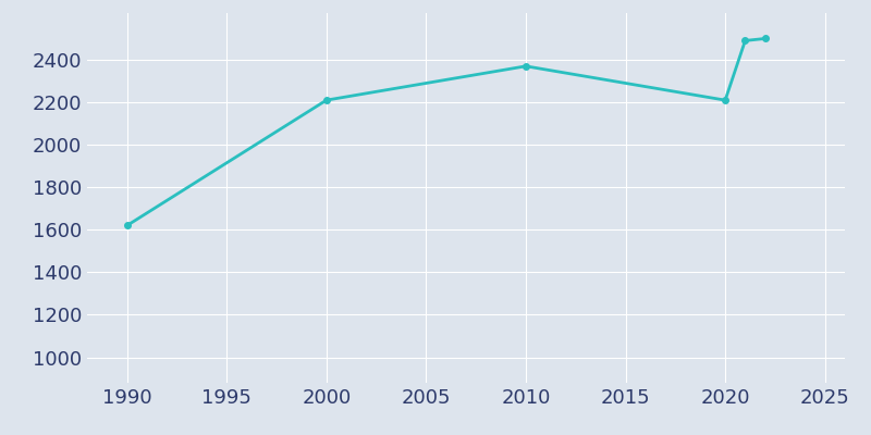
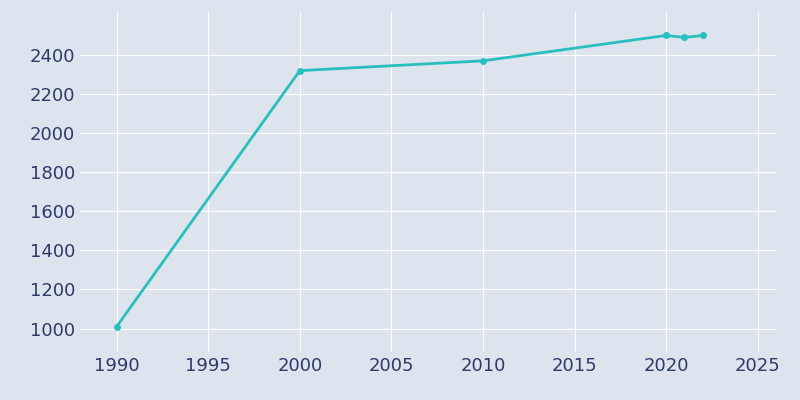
1990: 1620 -> 1010
2000: 2210 -> 2320
2020: 2210 -> 2500
